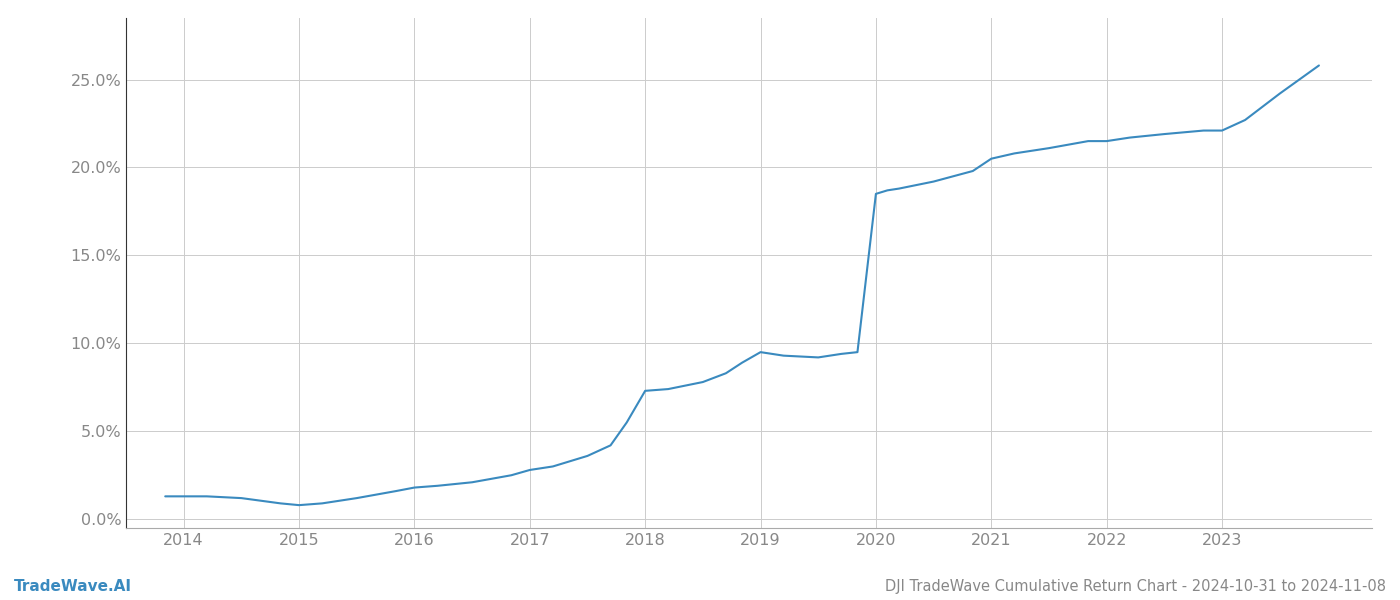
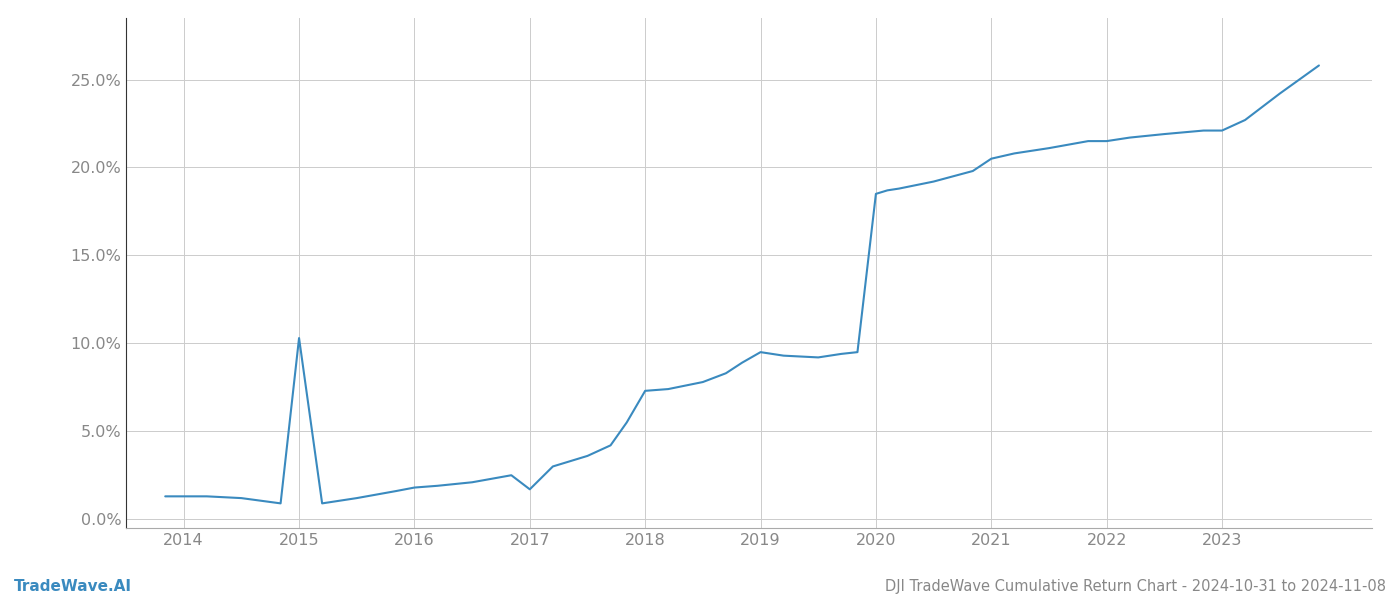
2015: 0.8% -> 10.3%
2017: 2.8% -> 1.7%
